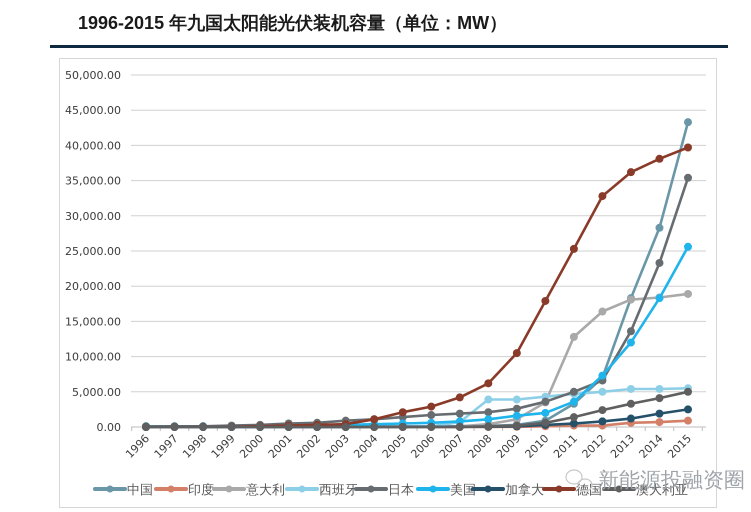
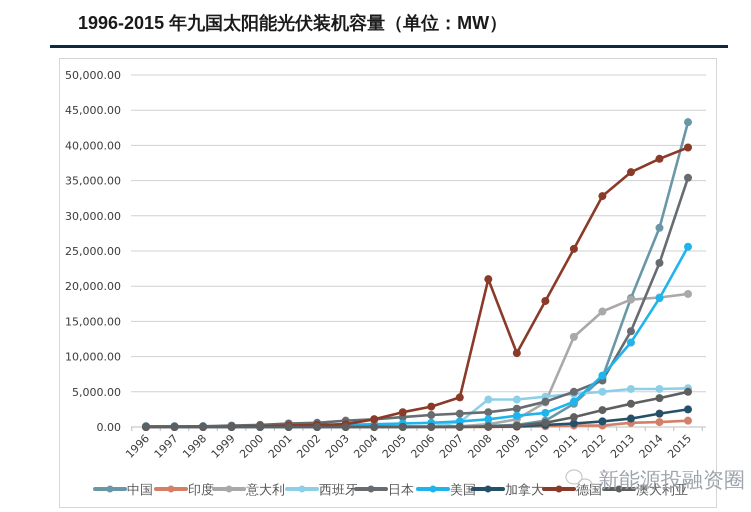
德国/2008: 6000 -> 21000
